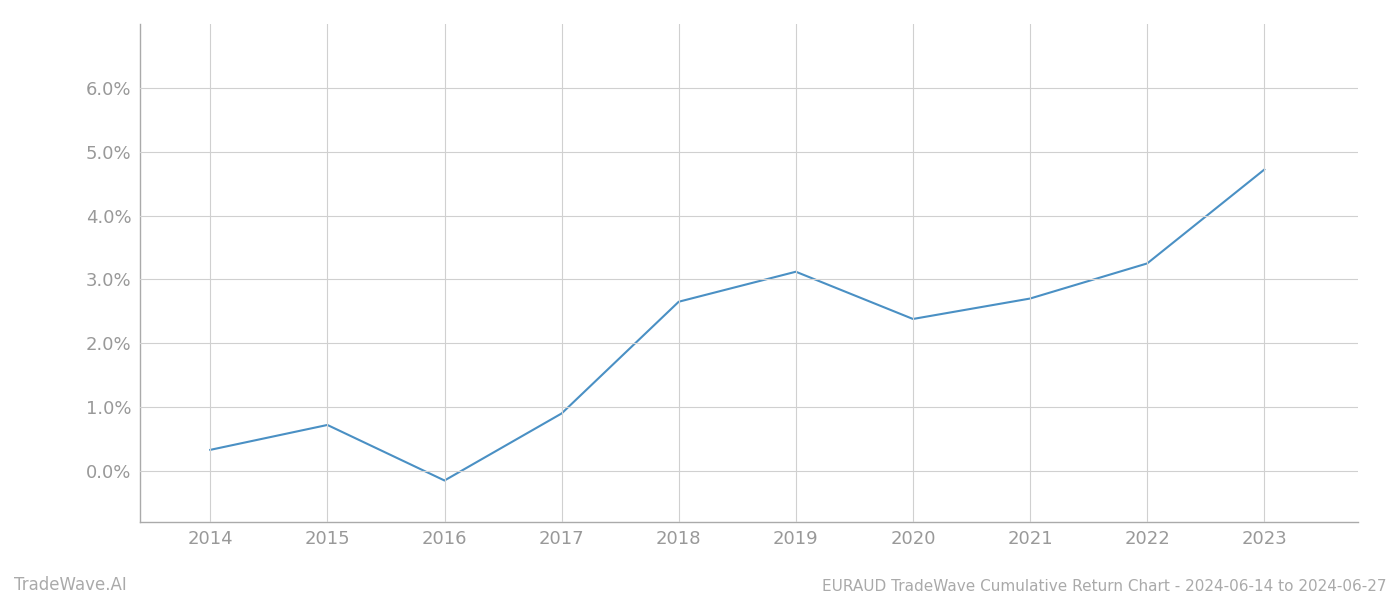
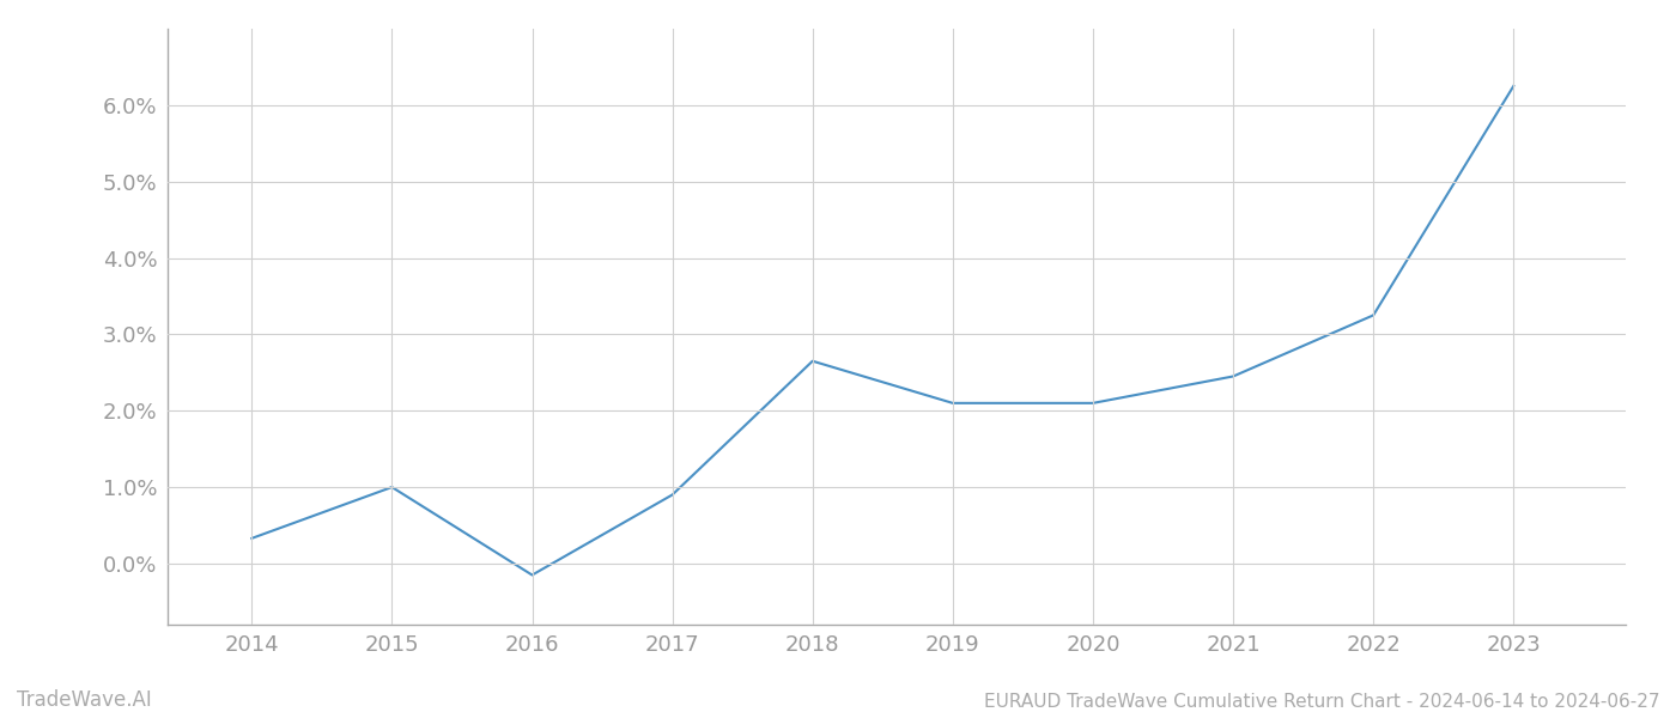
2015: 0.72% -> 1.00%
2019: 3.12% -> 2.10%
2020: 2.38% -> 2.10%
2021: 2.70% -> 2.45%
2023: 4.72% -> 6.25%
